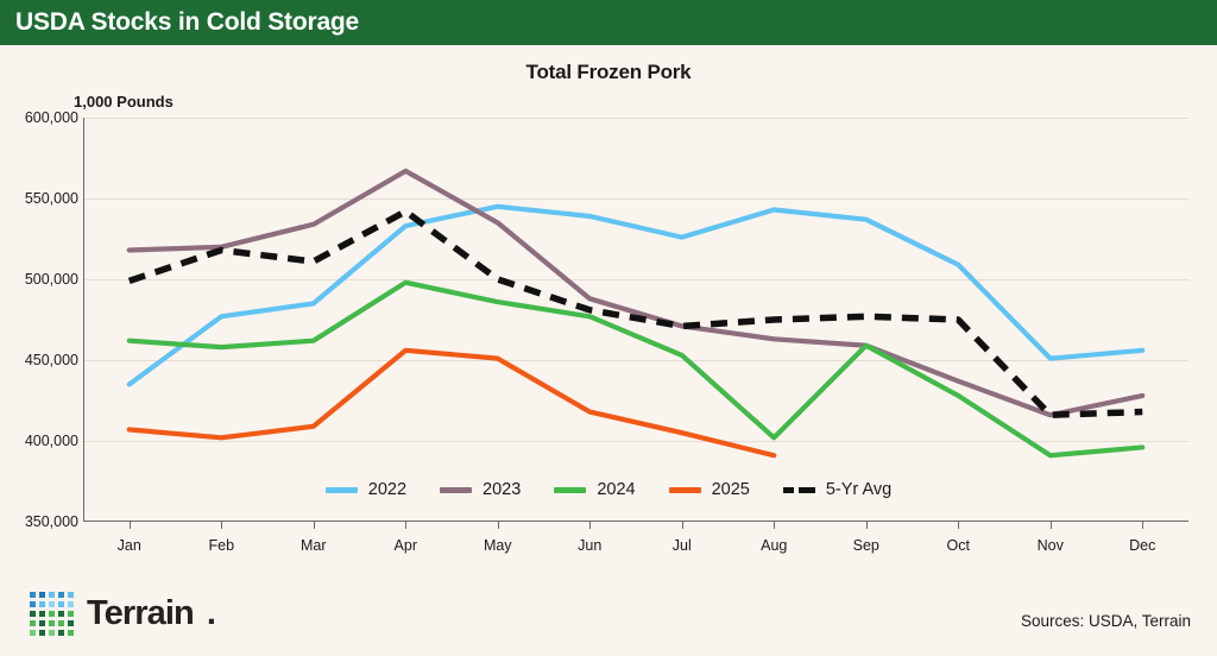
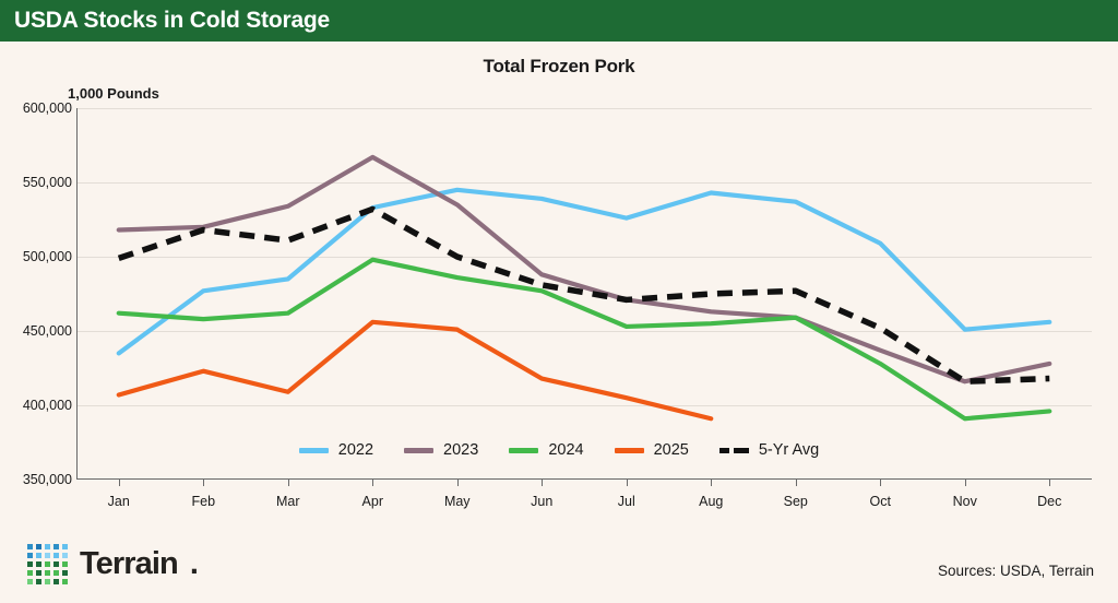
2025/Feb: 402000 -> 423000
5-Yr Avg/Apr: 542000 -> 532000
2024/Aug: 402000 -> 455000
5-Yr Avg/Oct: 475000 -> 452000
